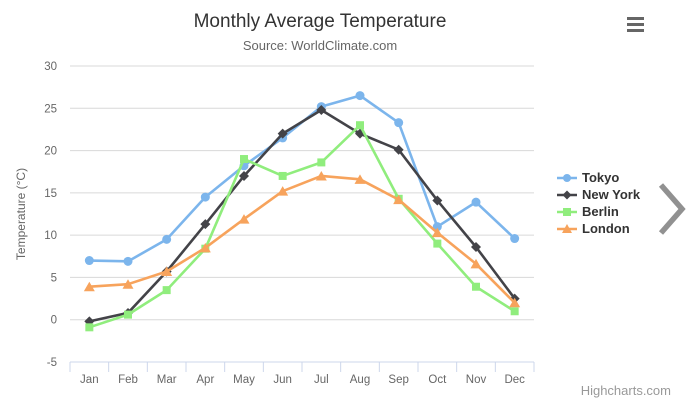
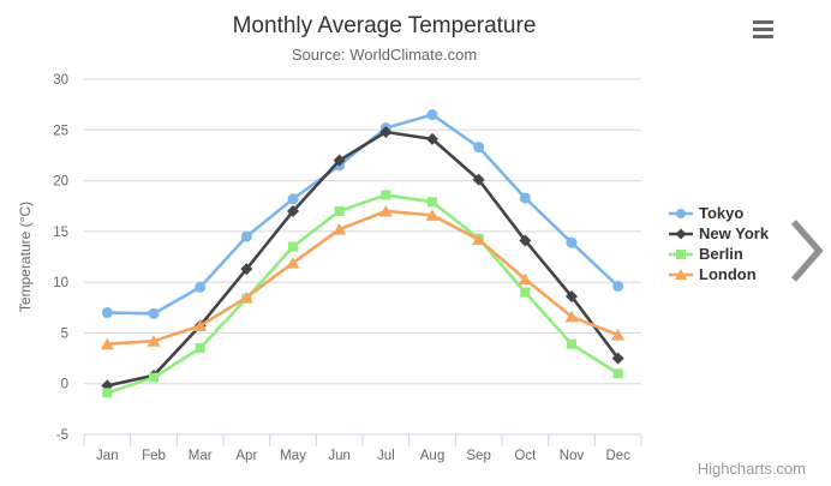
Berlin/May: 19 -> 14
New York/Aug: 22 -> 24
Berlin/Aug: 23 -> 18
Tokyo/Oct: 11 -> 18
London/Dec: 2 -> 5
